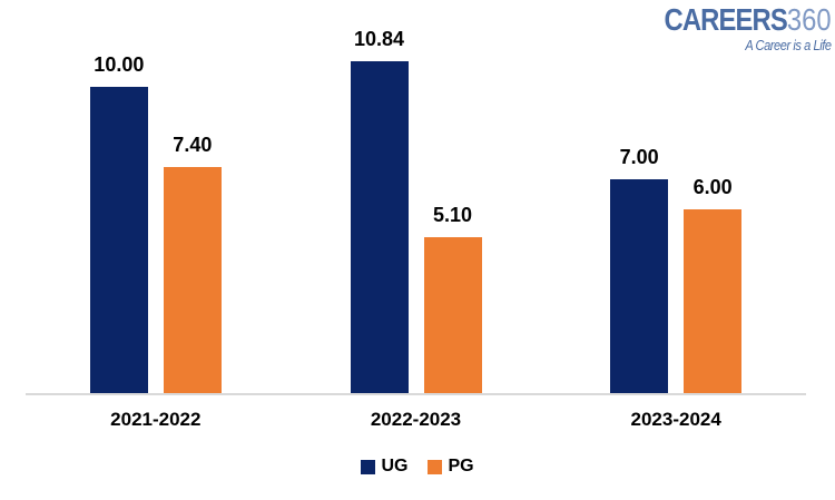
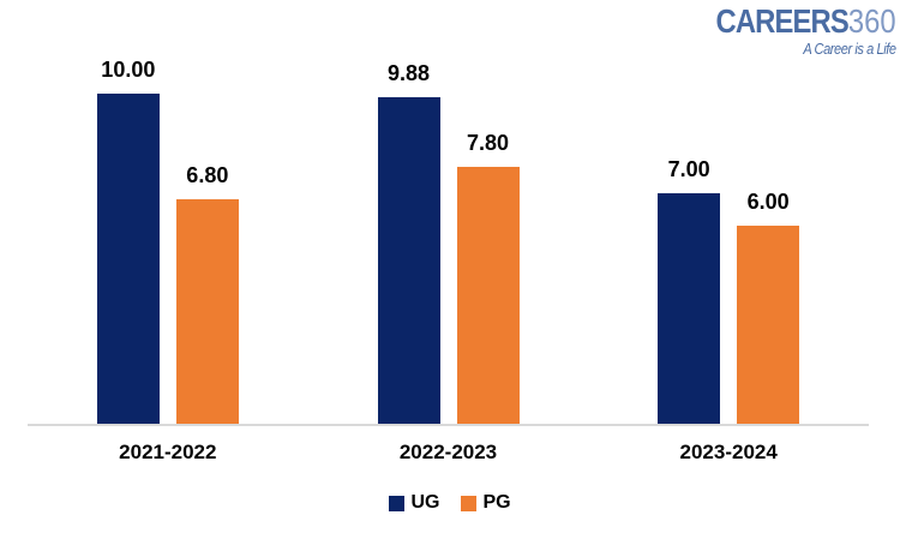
PG/2021-2022: 7.40 -> 6.80
UG/2022-2023: 10.84 -> 9.88
PG/2022-2023: 5.10 -> 7.80
